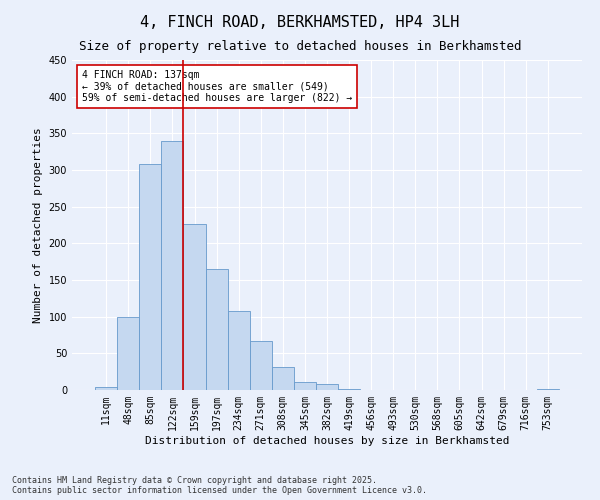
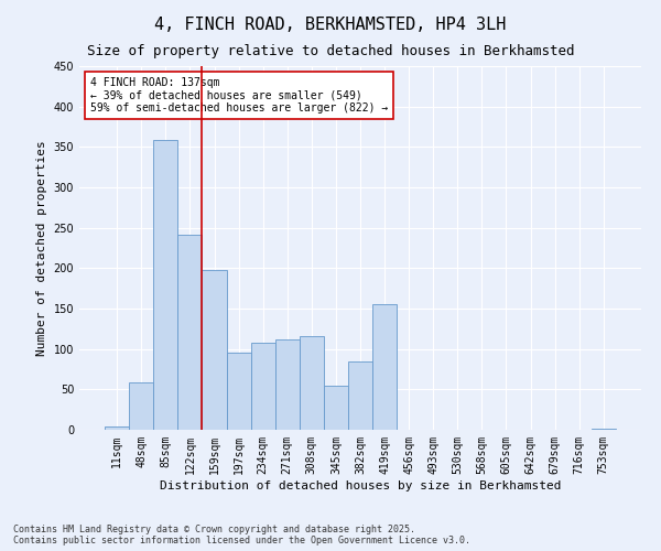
48sqm: 100 -> 58
85sqm: 308 -> 358
122sqm: 340 -> 242
159sqm: 227 -> 198
197sqm: 165 -> 96
271sqm: 67 -> 112
308sqm: 32 -> 116
345sqm: 11 -> 54
382sqm: 8 -> 84
419sqm: 2 -> 156
